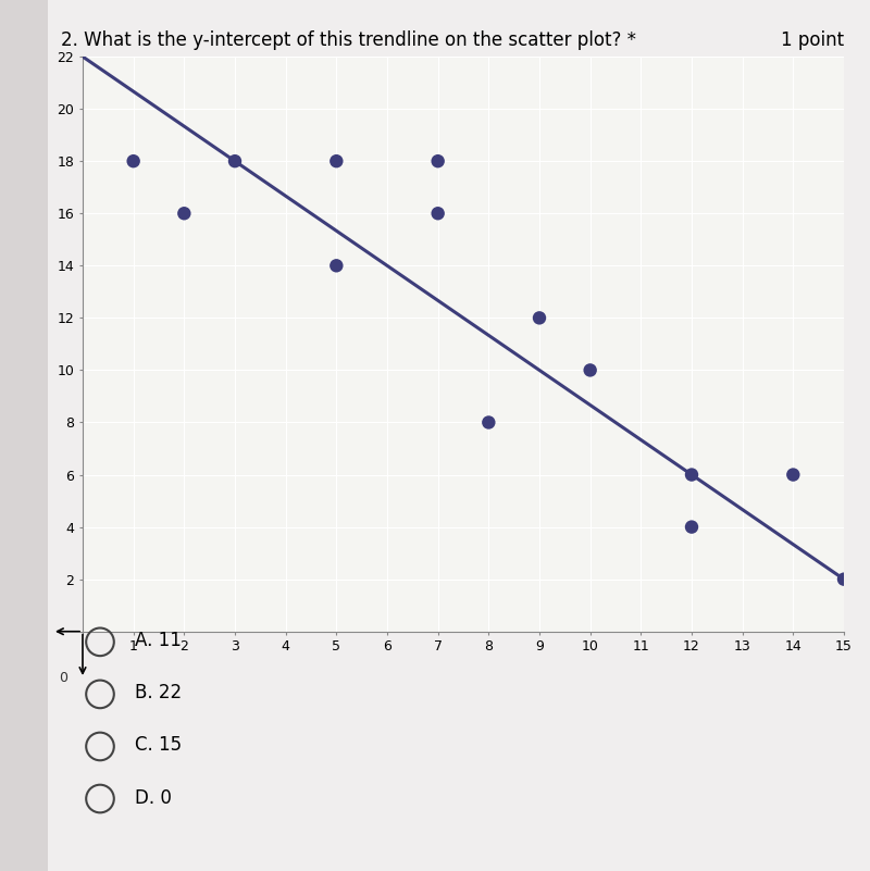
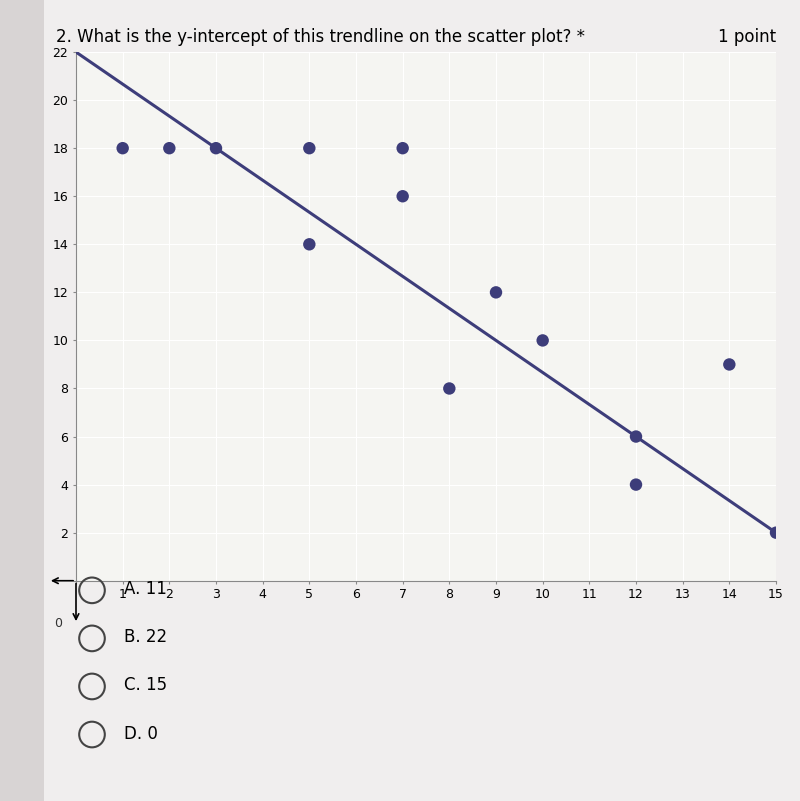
2: 16 -> 18
14: 6 -> 9
